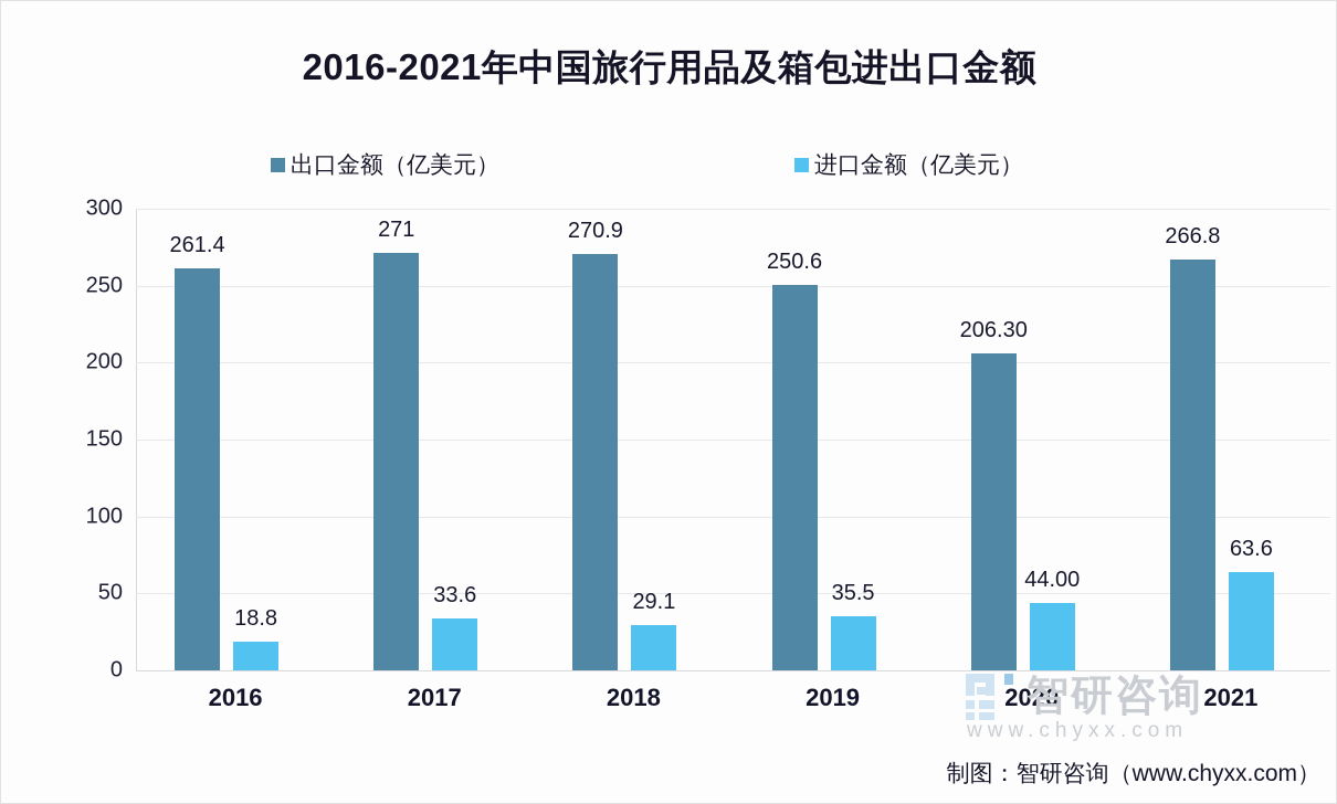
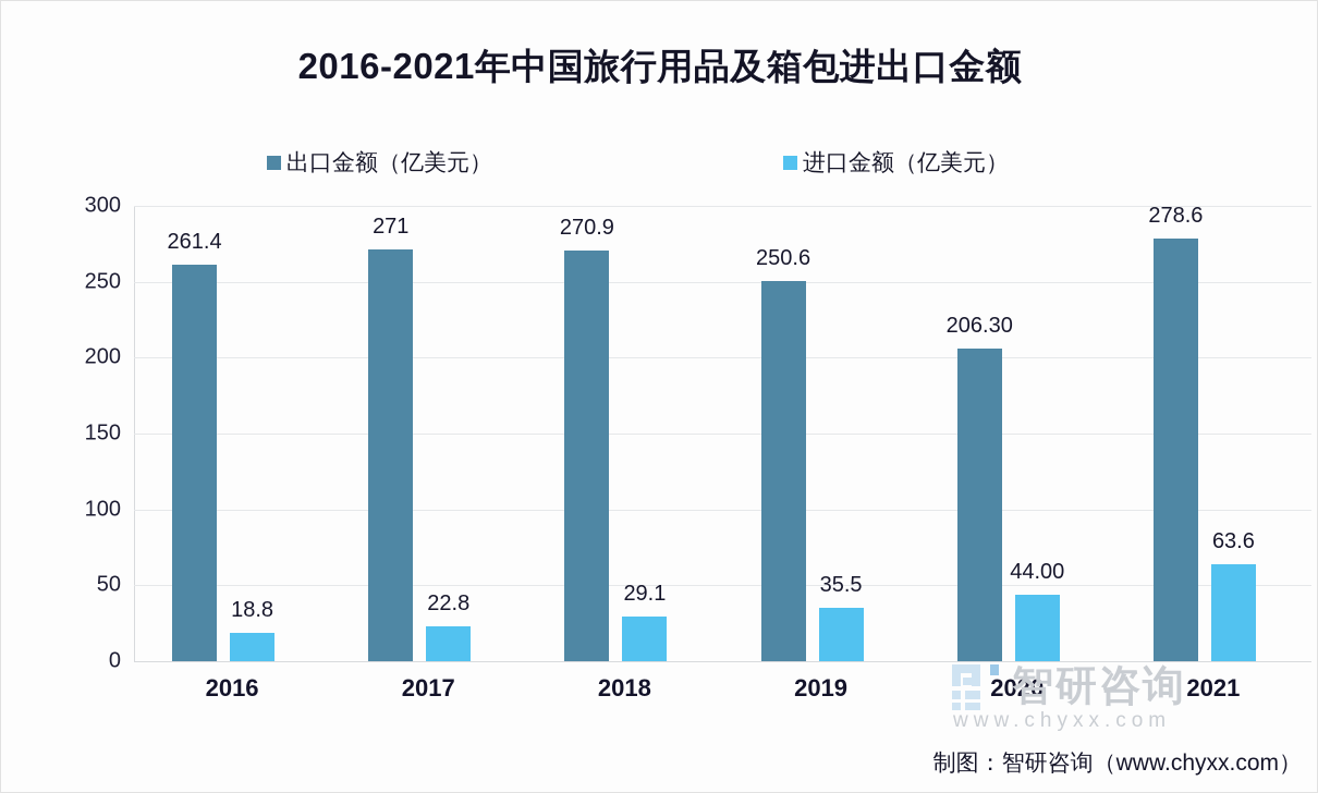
进口金额（亿美元）/2017: 33.6 -> 22.8
出口金额（亿美元）/2021: 266.8 -> 278.6
